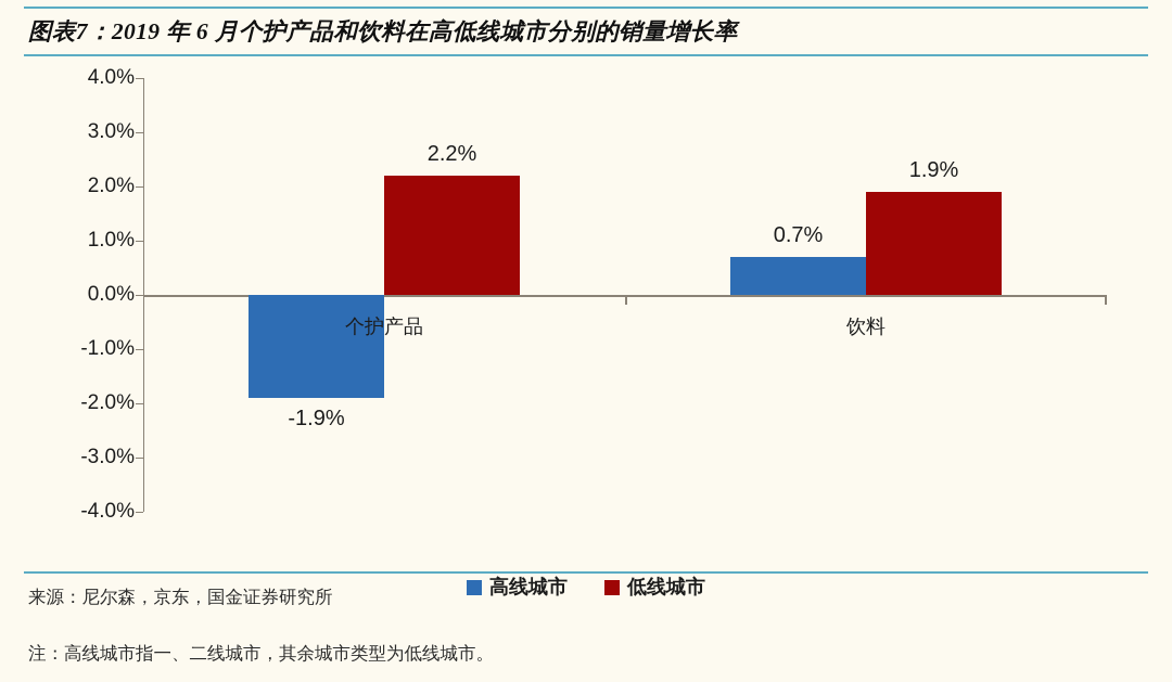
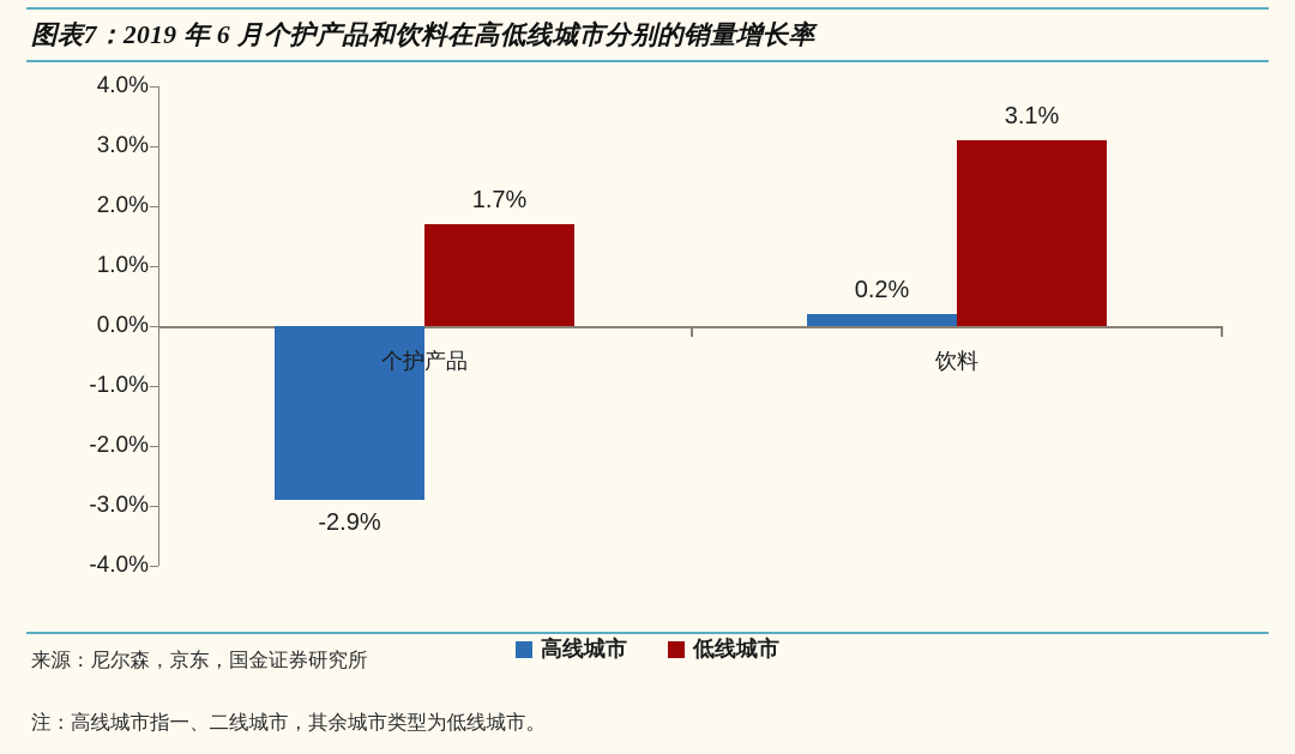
高线城市/个护产品: -1.9% -> -2.9%
低线城市/个护产品: 2.2% -> 1.7%
高线城市/饮料: 0.7% -> 0.2%
低线城市/饮料: 1.9% -> 3.1%
